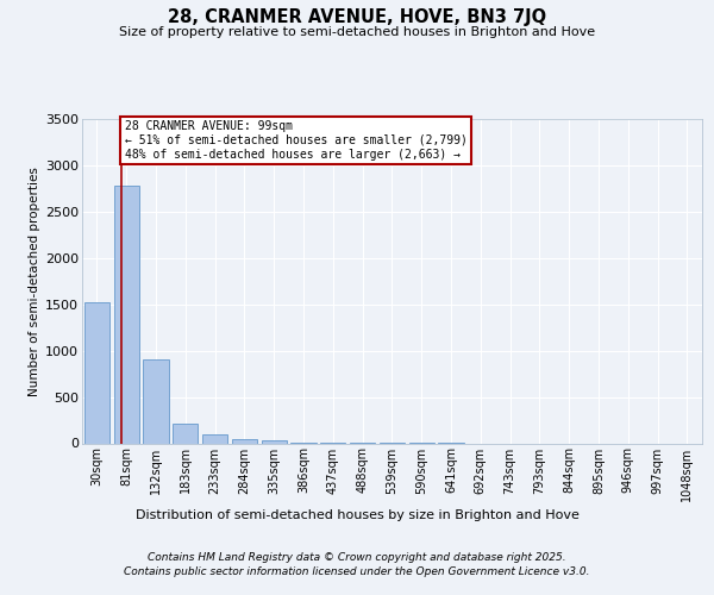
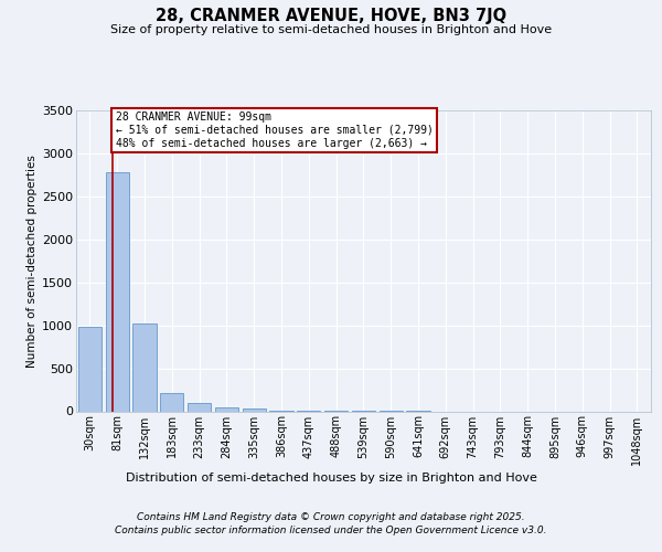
30sqm: 1520 -> 980
132sqm: 900 -> 1020
